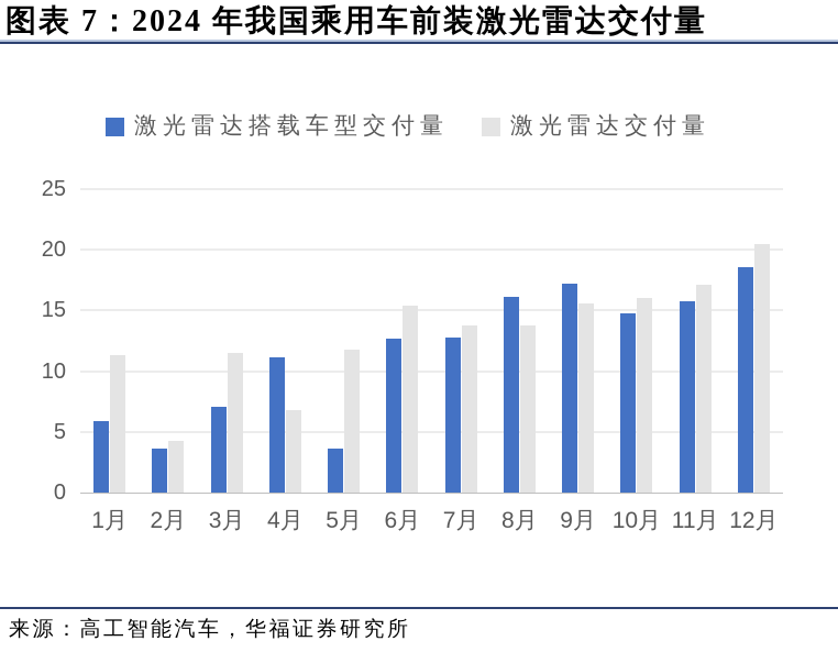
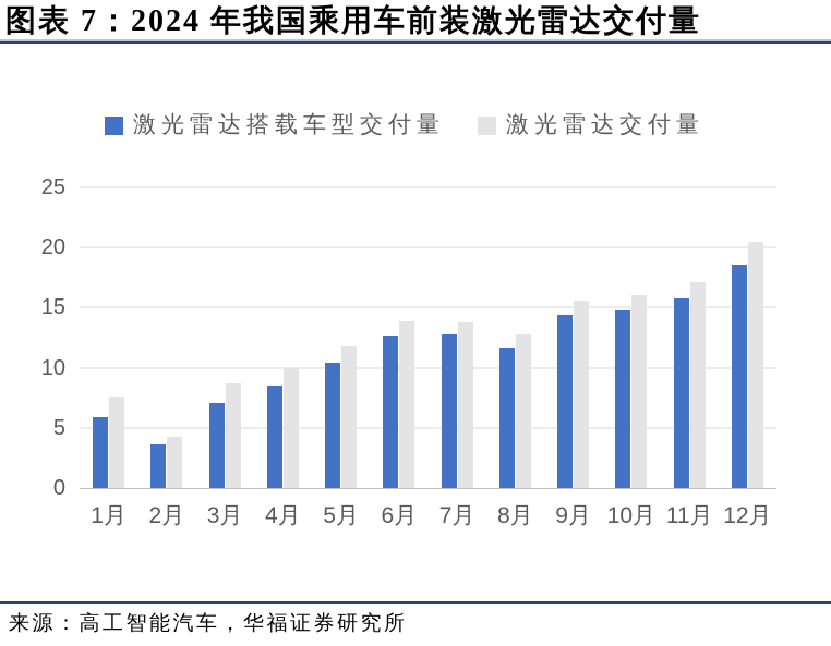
激光雷达交付量/1月: 11.3 -> 7.6
激光雷达交付量/3月: 11.5 -> 8.7
激光雷达搭载车型交付量/4月: 11.1 -> 8.5
激光雷达交付量/4月: 6.8 -> 10.0
激光雷达搭载车型交付量/5月: 3.6 -> 10.4
激光雷达交付量/6月: 15.4 -> 13.9
激光雷达搭载车型交付量/8月: 16.1 -> 11.7
激光雷达交付量/8月: 13.8 -> 12.8
激光雷达搭载车型交付量/9月: 17.2 -> 14.4
